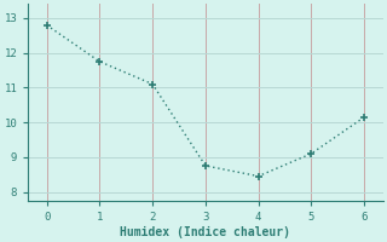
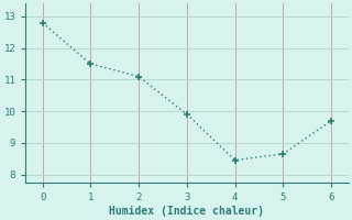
1: 11.75 -> 11.50
3: 8.75 -> 9.90
5: 9.10 -> 8.65
6: 10.15 -> 9.70
